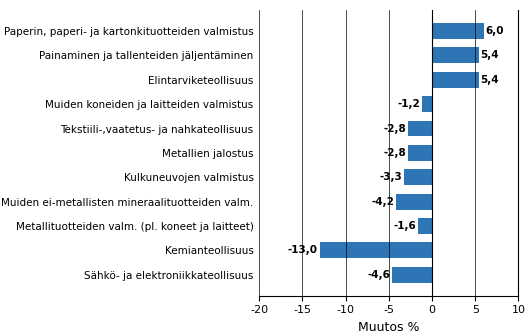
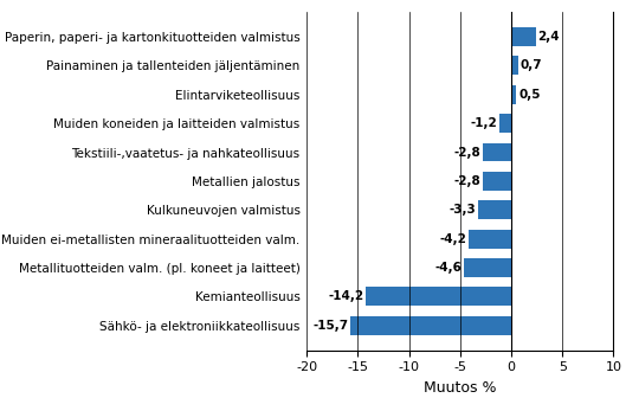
Paperin, paperi- ja kartonkituotteiden valmistus: 6,0 -> 2,4
Painaminen ja tallenteiden jäljentäminen: 5,4 -> 0,7
Elintarviketeollisuus: 5,4 -> 0,5
Metallituotteiden valm. (pl. koneet ja laitteet): -1,6 -> -4,6
Kemianteollisuus: -13,0 -> -14,2
Sähkö- ja elektroniikkateollisuus: -4,6 -> -15,7
